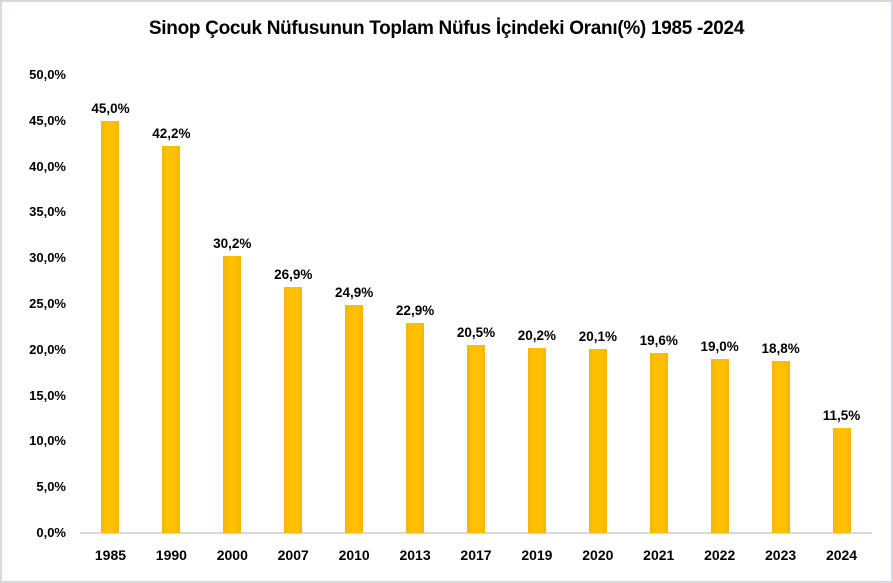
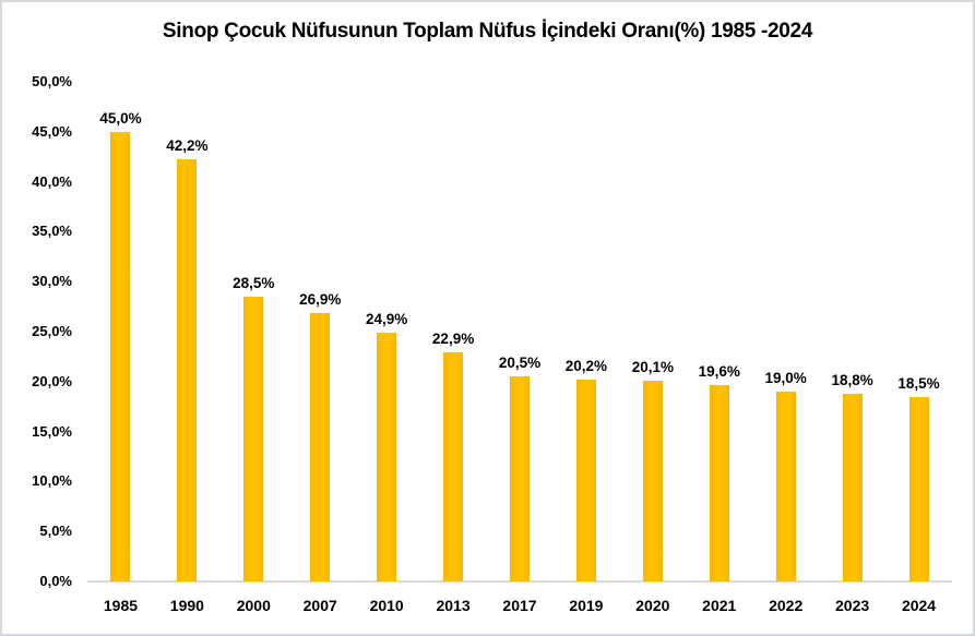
2000: 30,2% -> 28,5%
2024: 11,5% -> 18,5%
